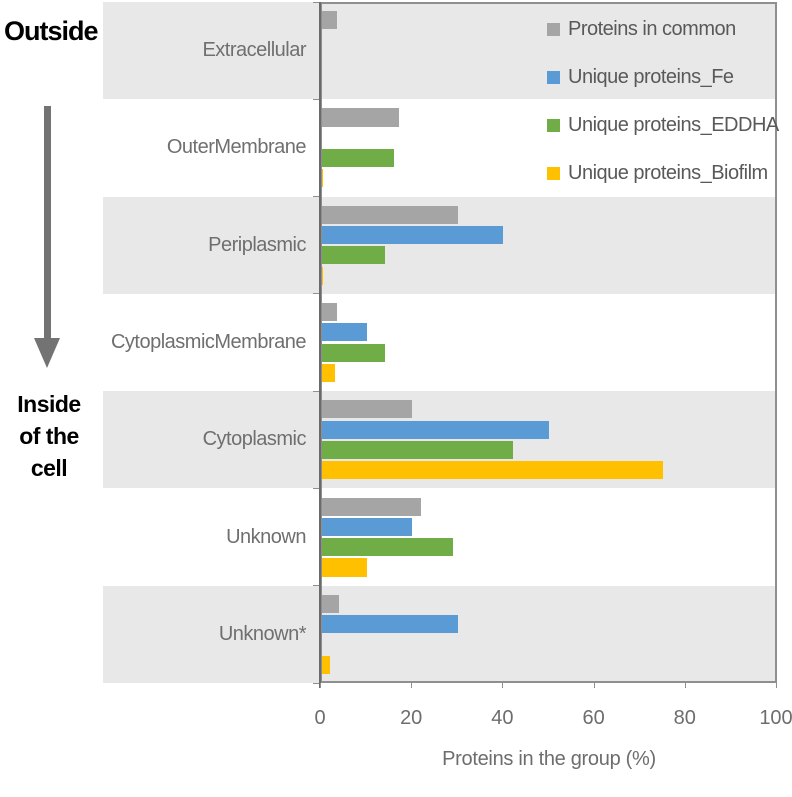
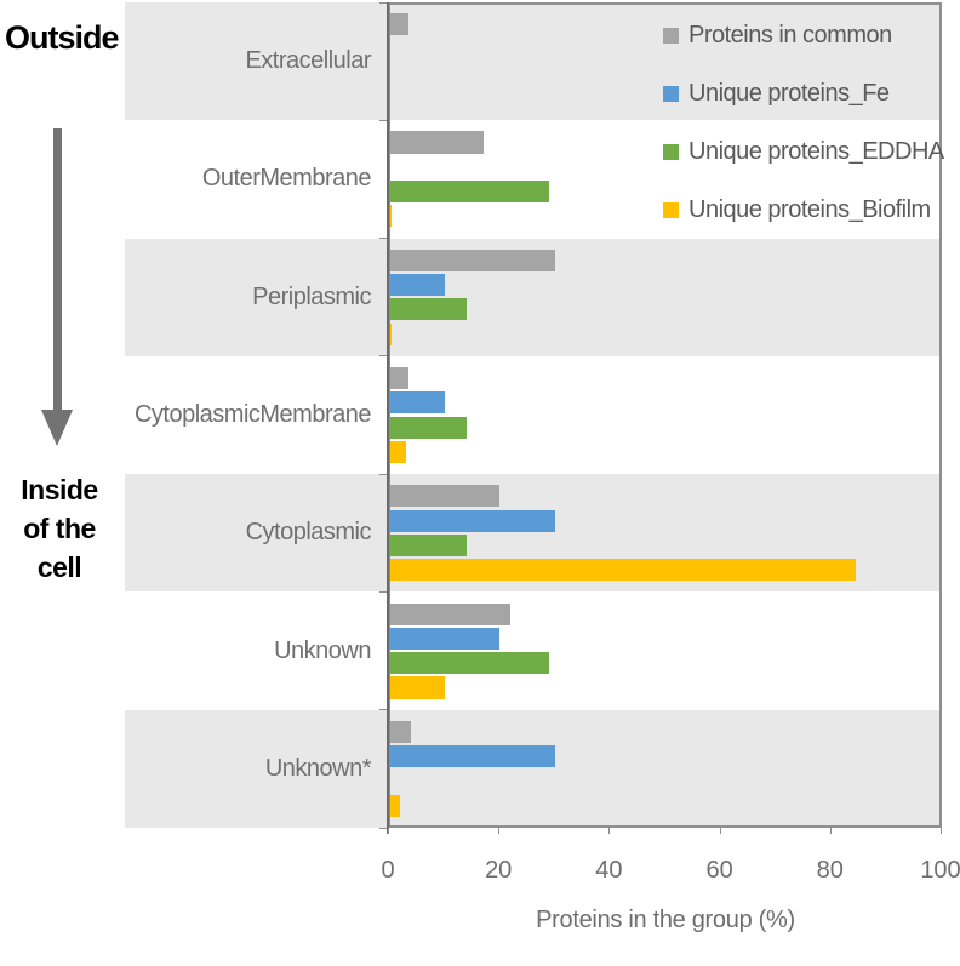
Unique proteins_EDDHA/OuterMembrane: 16 -> 29
Unique proteins_Fe/Periplasmic: 40 -> 10
Unique proteins_Fe/Cytoplasmic: 50 -> 30
Unique proteins_EDDHA/Cytoplasmic: 42 -> 14
Unique proteins_Biofilm/Cytoplasmic: 75 -> 84
